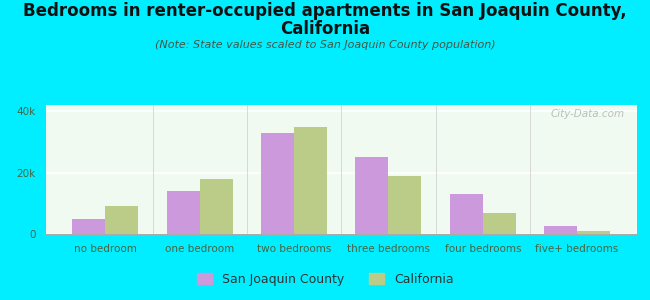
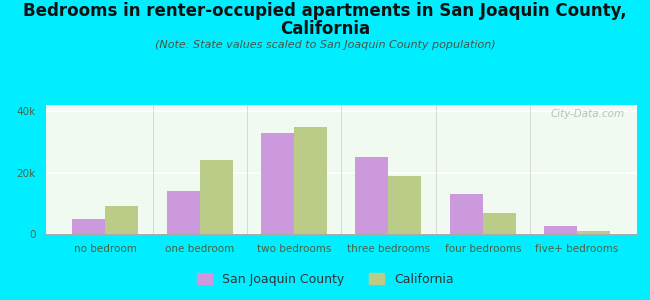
California/one bedroom: 18k -> 24k
